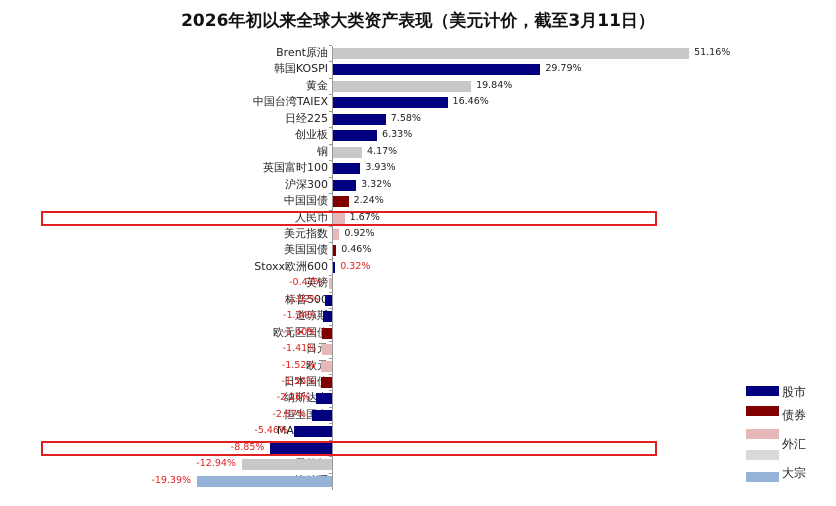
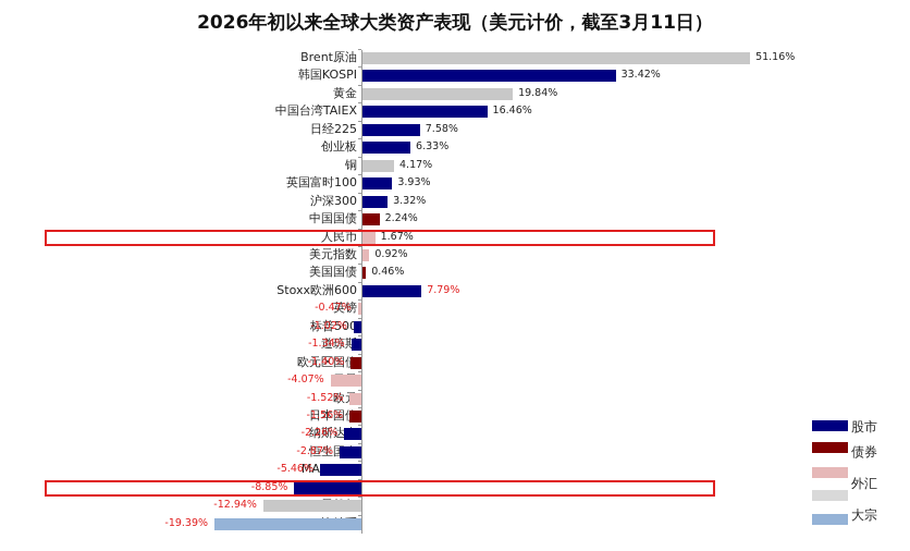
韩国KOSPI: 29.79% -> 33.42%
Stoxx欧洲600: 0.32% -> 7.79%
日元: -1.41% -> -4.07%
